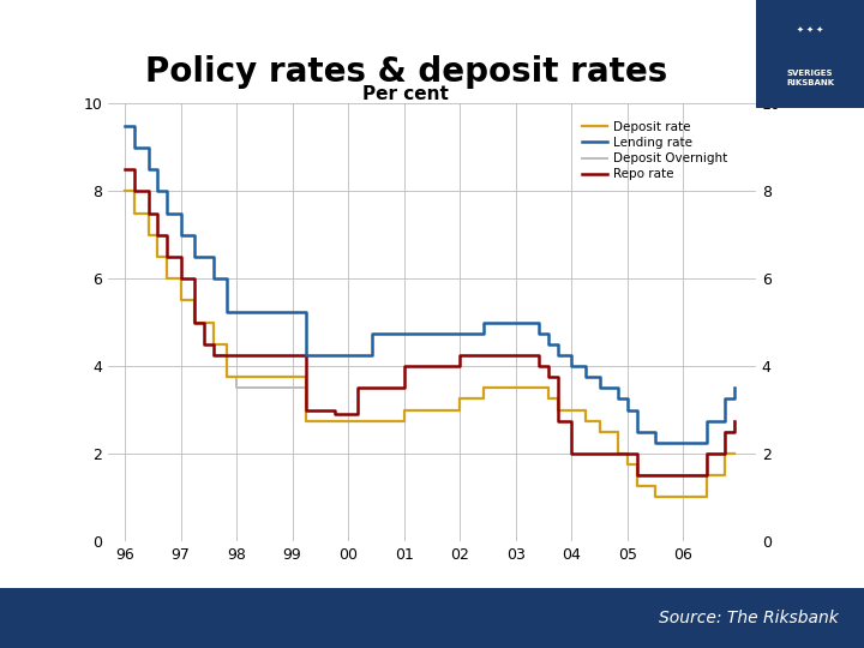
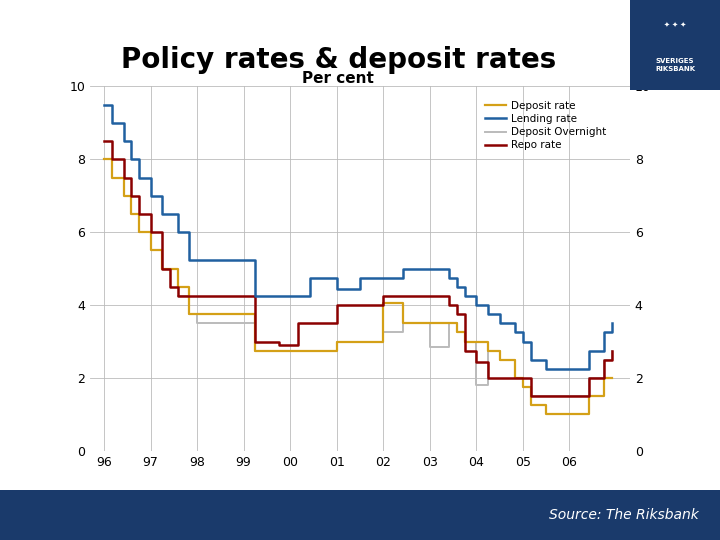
Lending rate/01: 4.75 -> 4.45
Deposit rate/02: 3.25 -> 4.05
Deposit Overnight/03: 3.50 -> 2.85
Deposit Overnight/04: 3.00 -> 1.80
Repo rate/04: 2.00 -> 2.45
